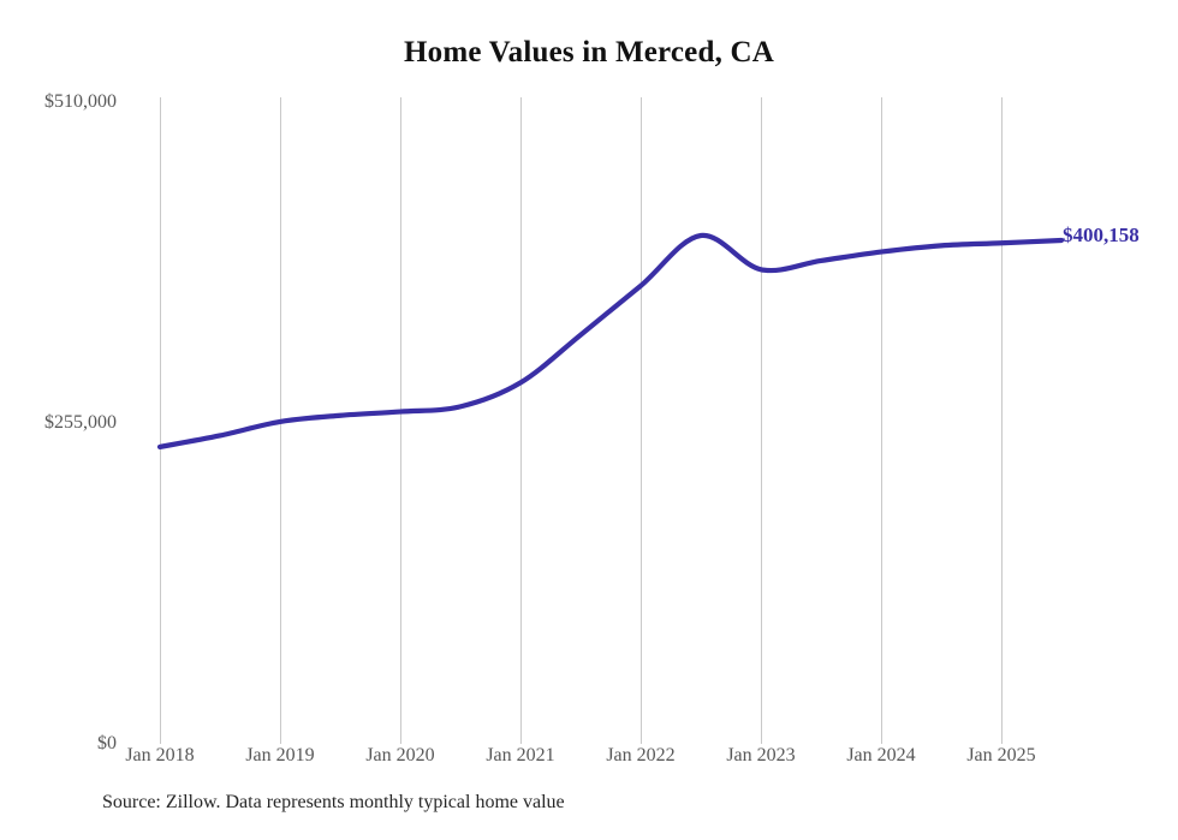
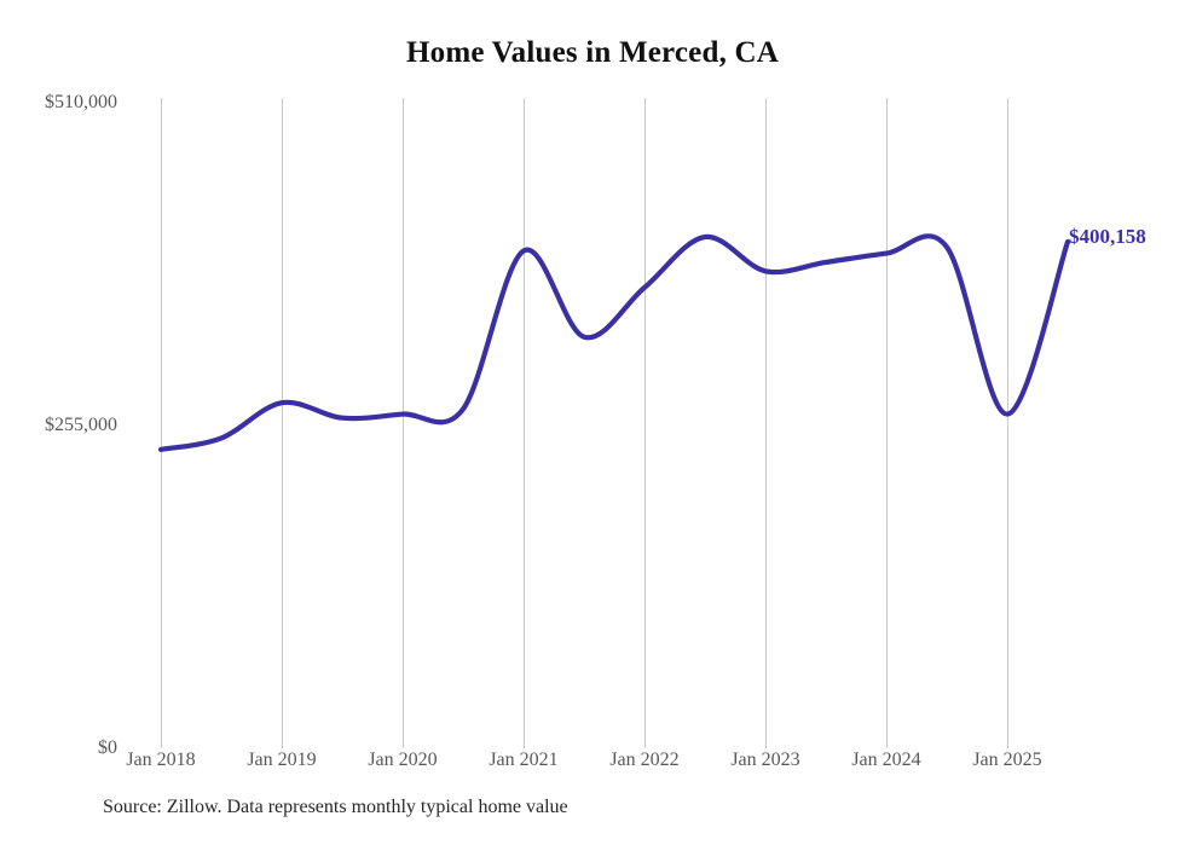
Jan 2019: $256000 -> $273000
Jan 2021: $287000 -> $393000
Jan 2025: $398000 -> $264000
